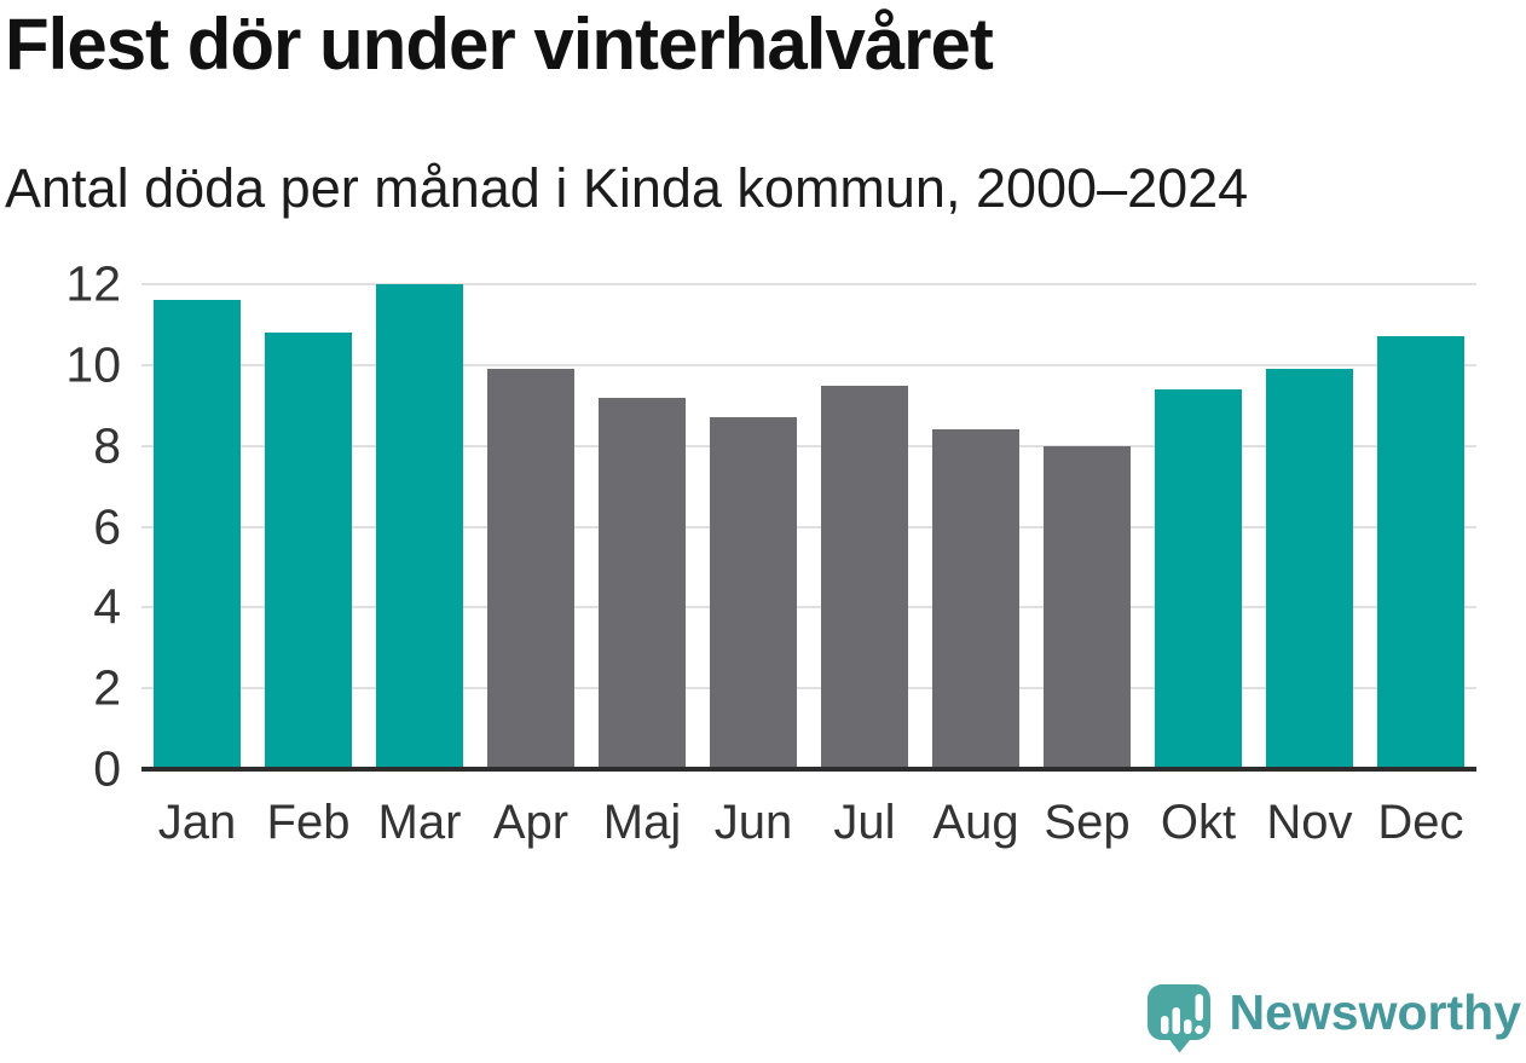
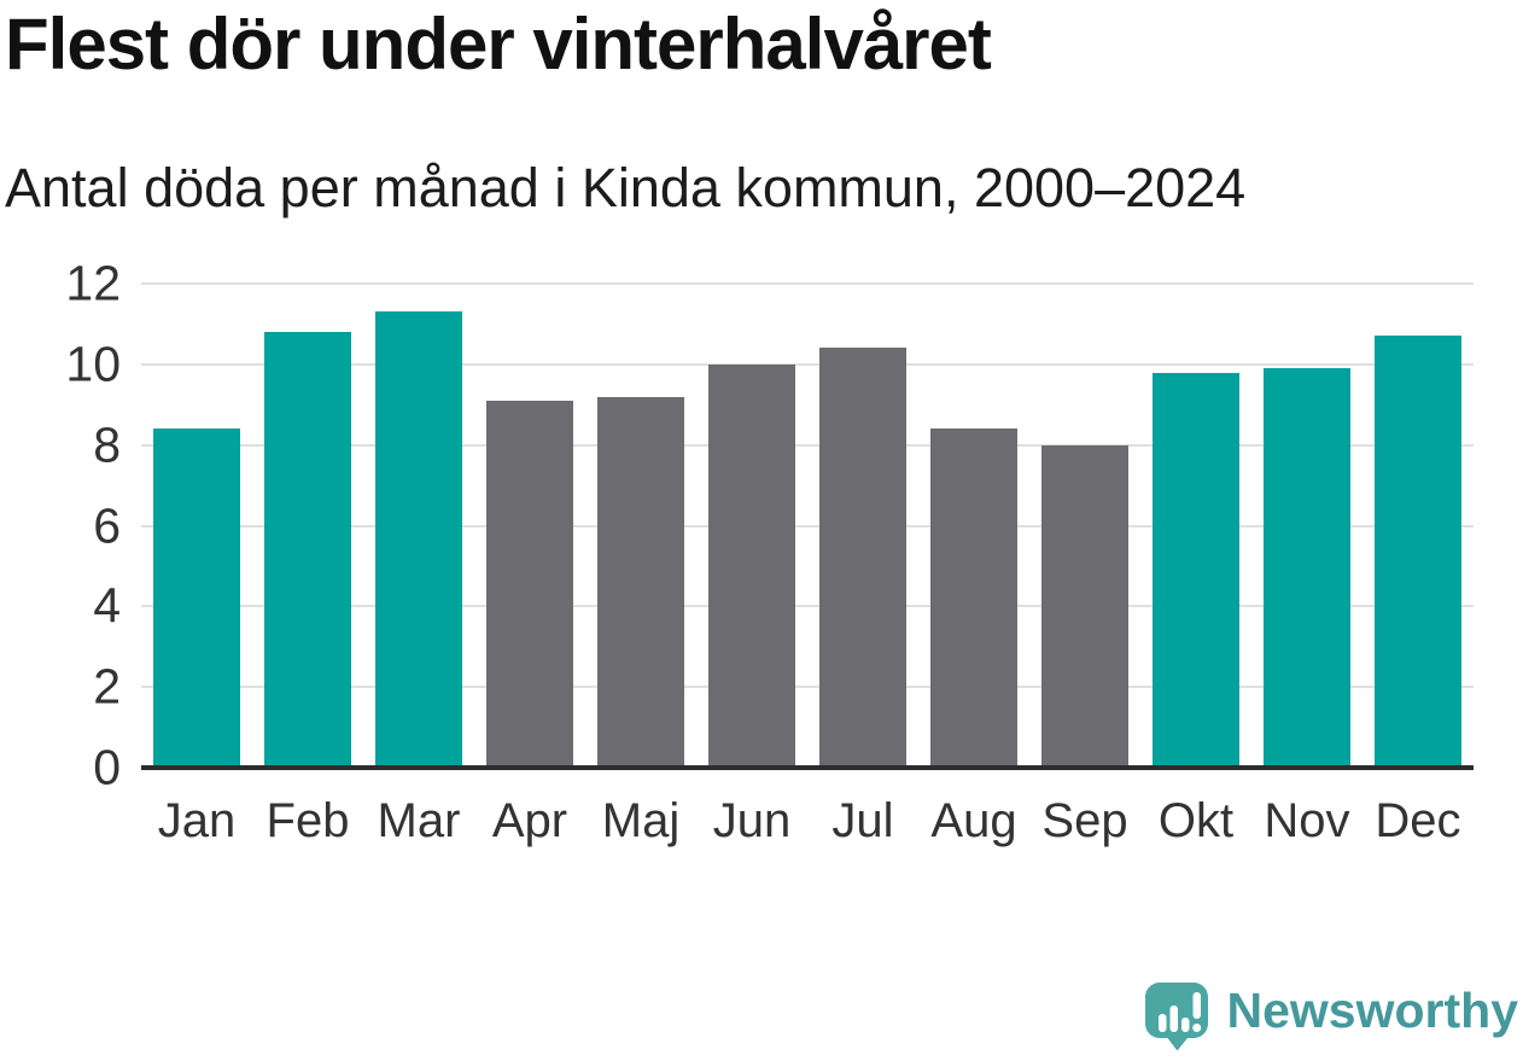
Jan: 11.6 -> 8.4
Mar: 12.0 -> 11.3
Apr: 9.9 -> 9.1
Jun: 8.7 -> 10.0
Jul: 9.5 -> 10.4
Okt: 9.4 -> 9.8
